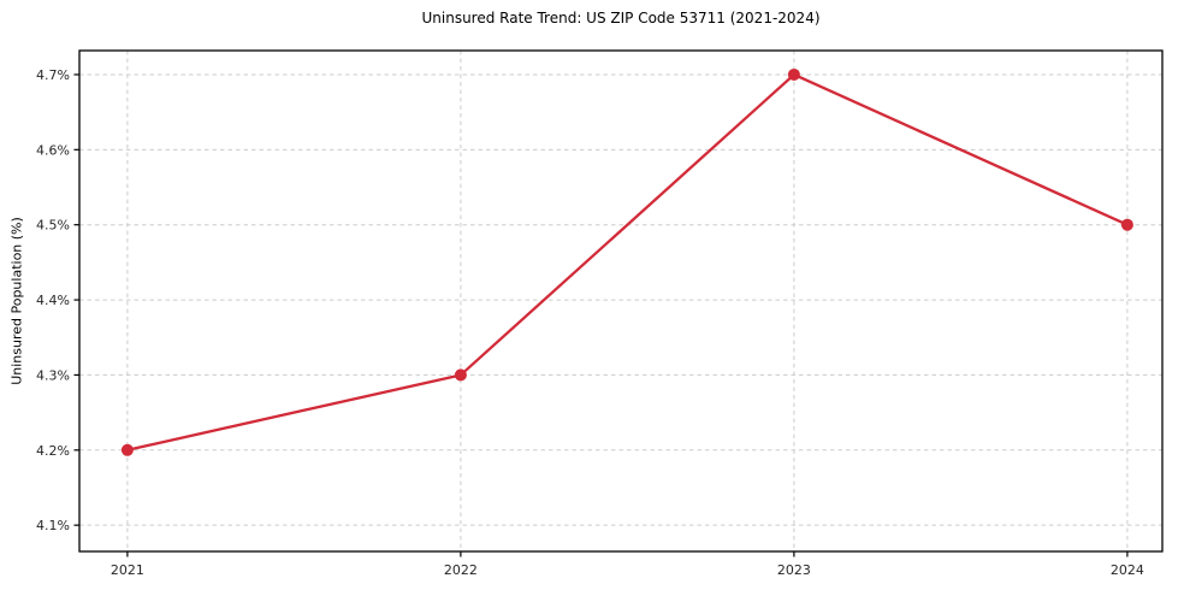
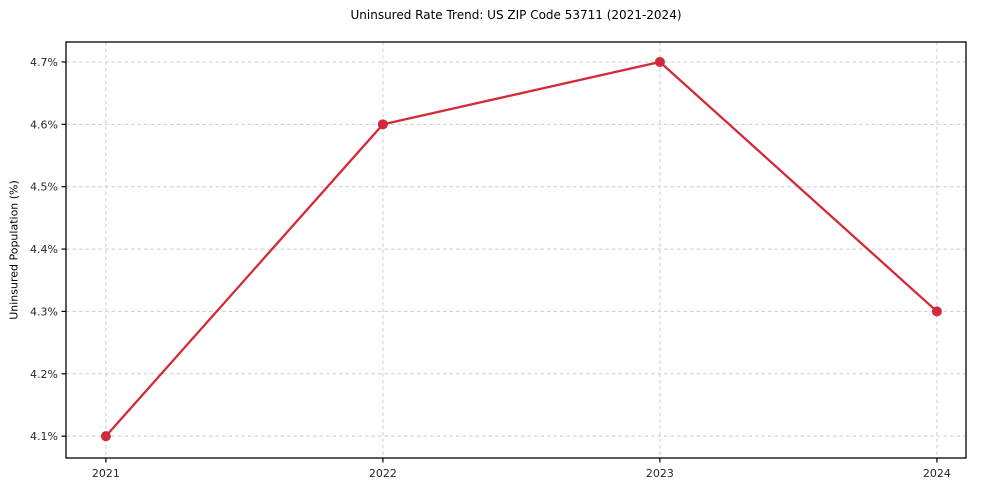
2021: 4.2% -> 4.1%
2022: 4.3% -> 4.6%
2024: 4.5% -> 4.3%
